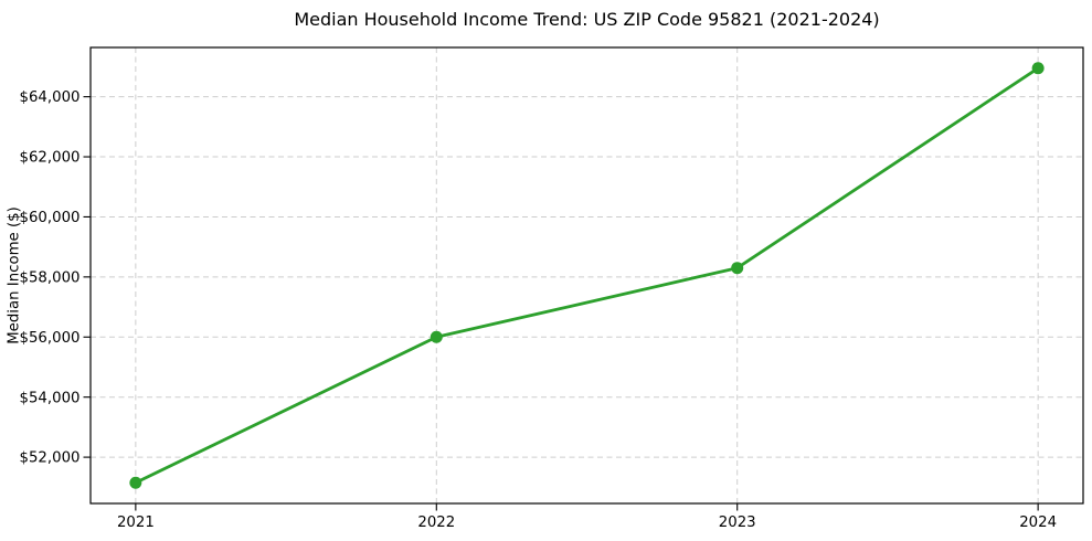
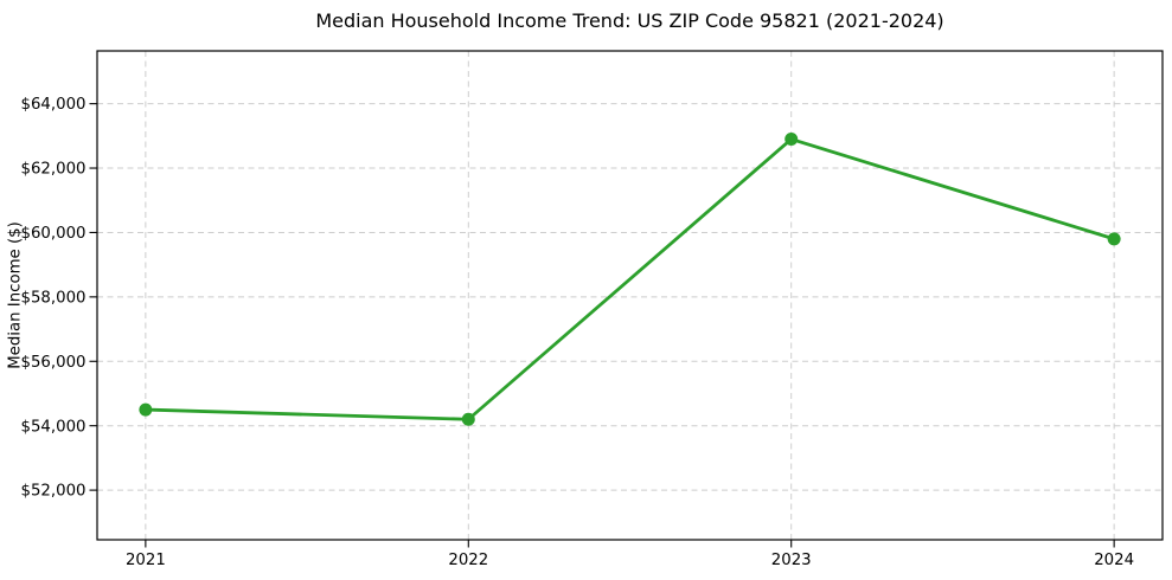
2021: $51200 -> $54500
2022: $56000 -> $54200
2023: $58300 -> $62900
2024: $65000 -> $59800
